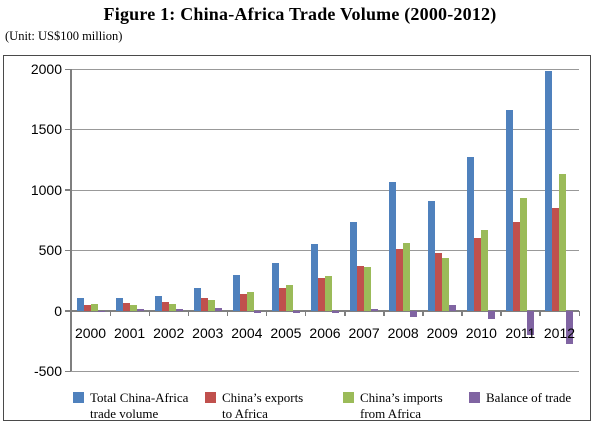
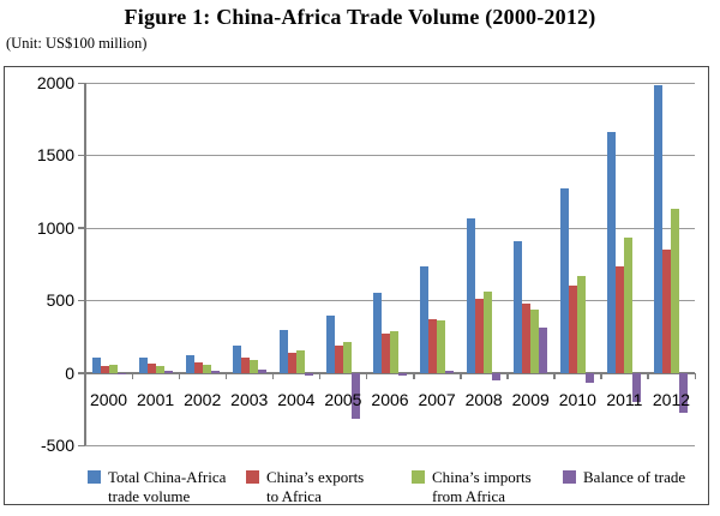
Balance of trade/2005: -20 -> -320
Balance of trade/2009: 50 -> 310
